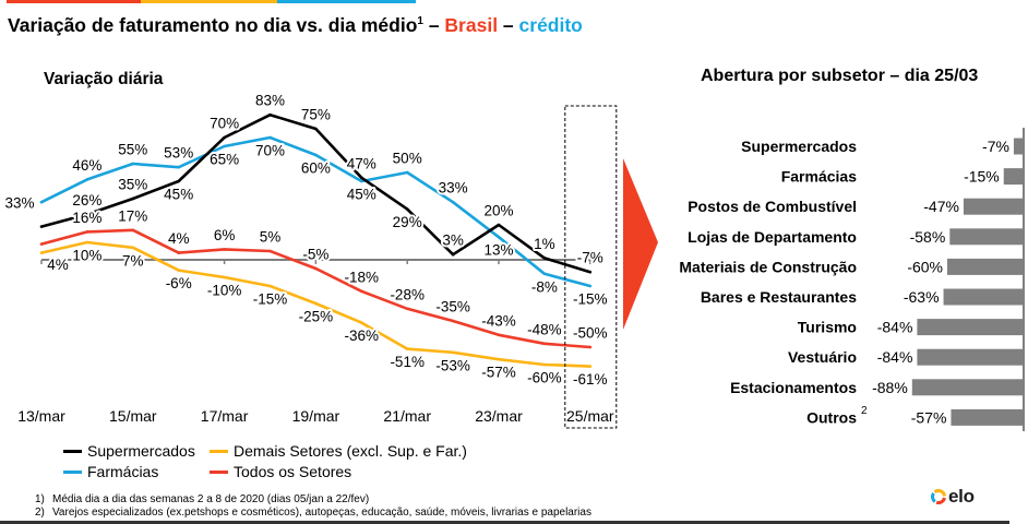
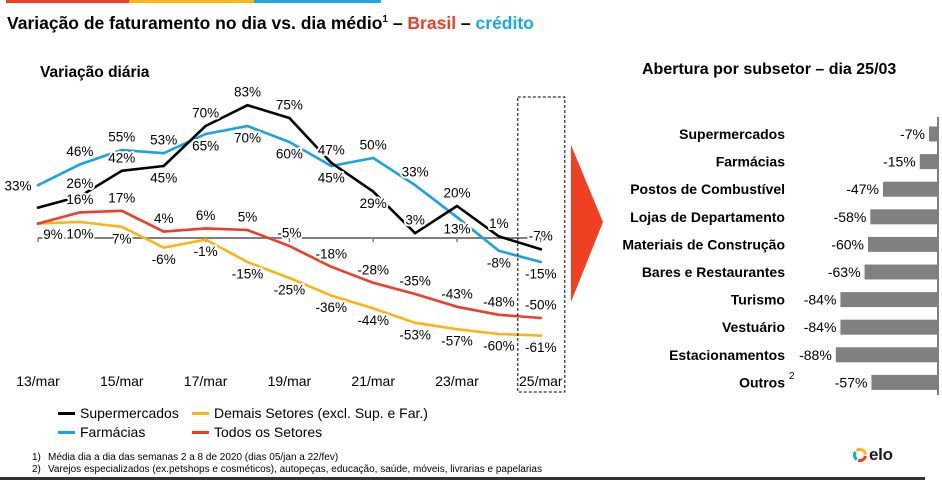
Variação diária/Demais Setores (excl. Sup. e Far.)/13/mar: 4% -> 9%
Variação diária/Supermercados/15/mar: 35% -> 42%
Variação diária/Demais Setores (excl. Sup. e Far.)/17/mar: -10% -> -1%
Variação diária/Demais Setores (excl. Sup. e Far.)/21/mar: -51% -> -44%
